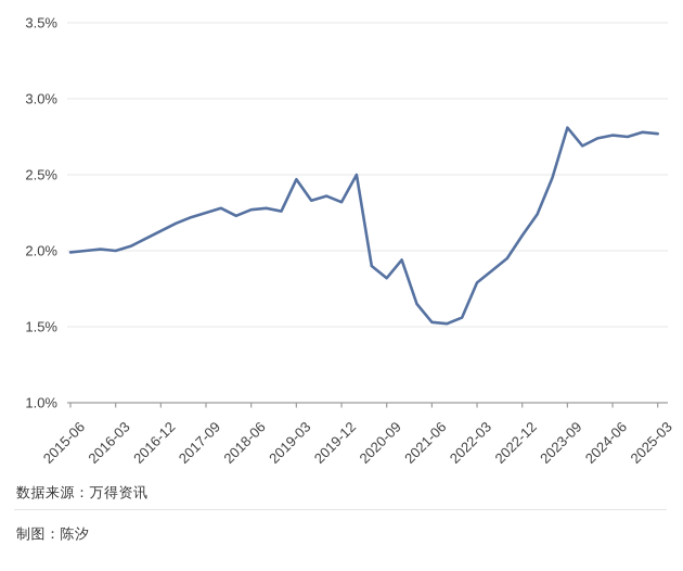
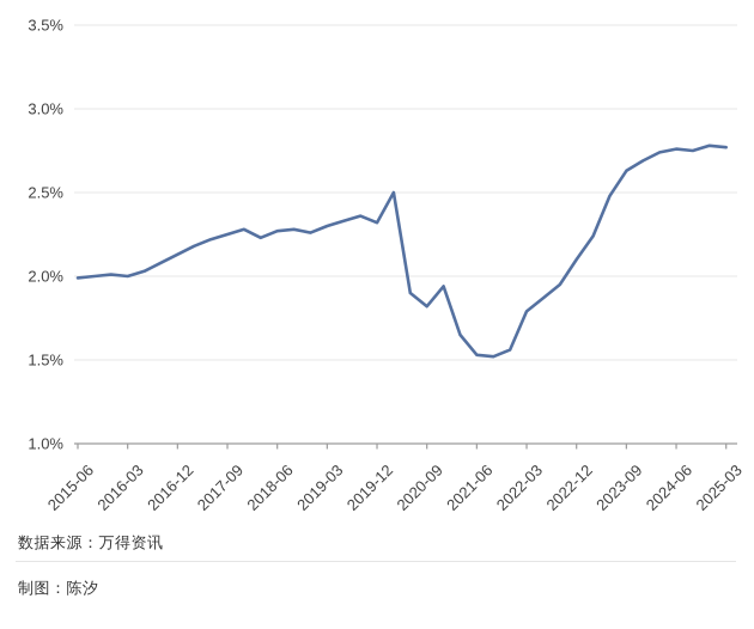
2019-03: 2.47% -> 2.30%
2023-09: 2.81% -> 2.63%
